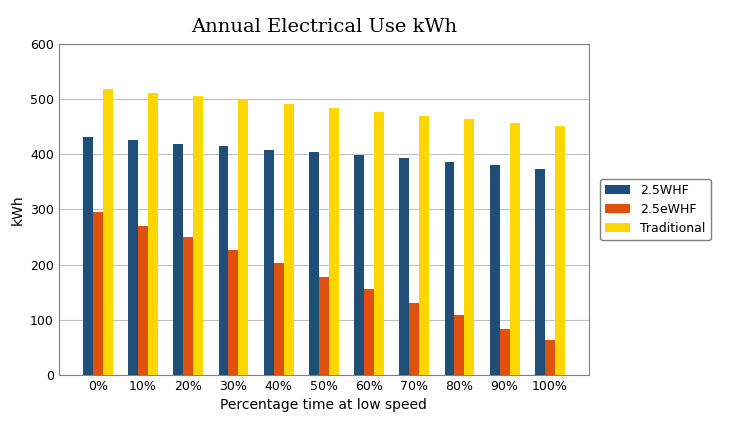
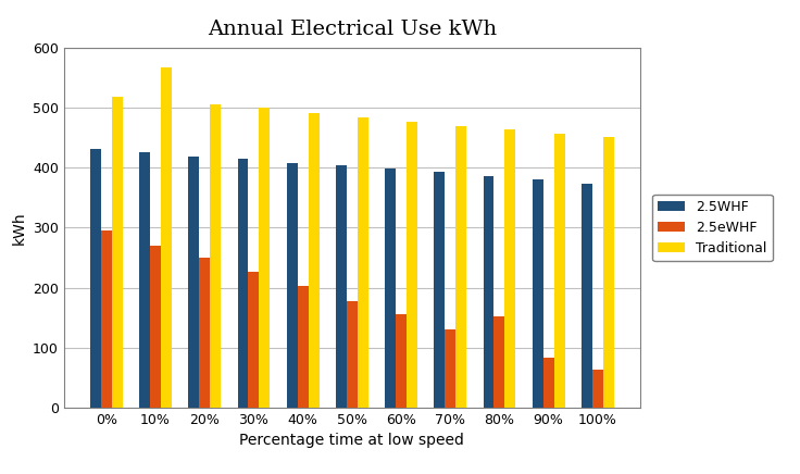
Traditional/10%: 510 -> 566
2.5eWHF/80%: 108 -> 152
